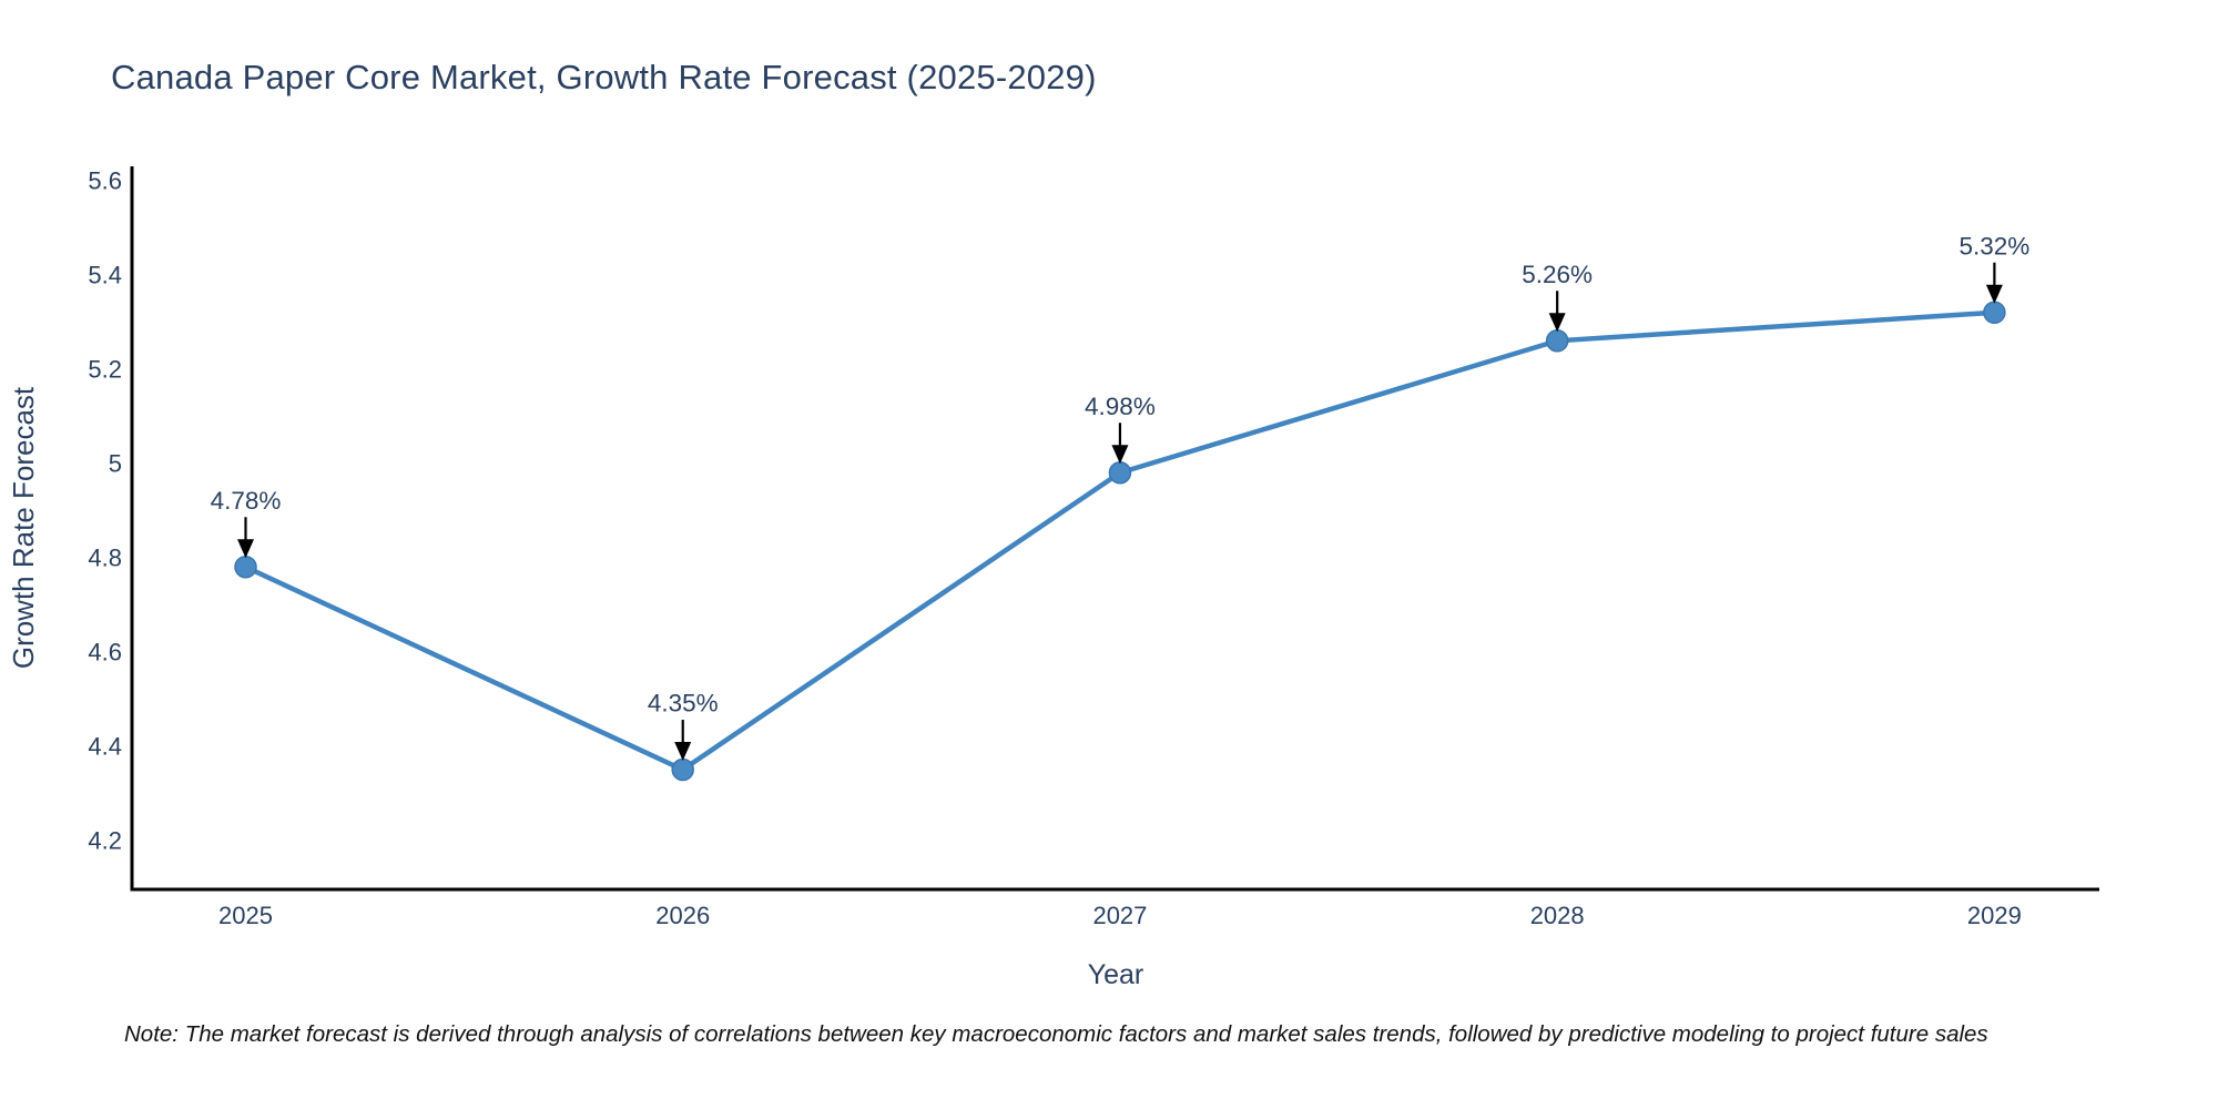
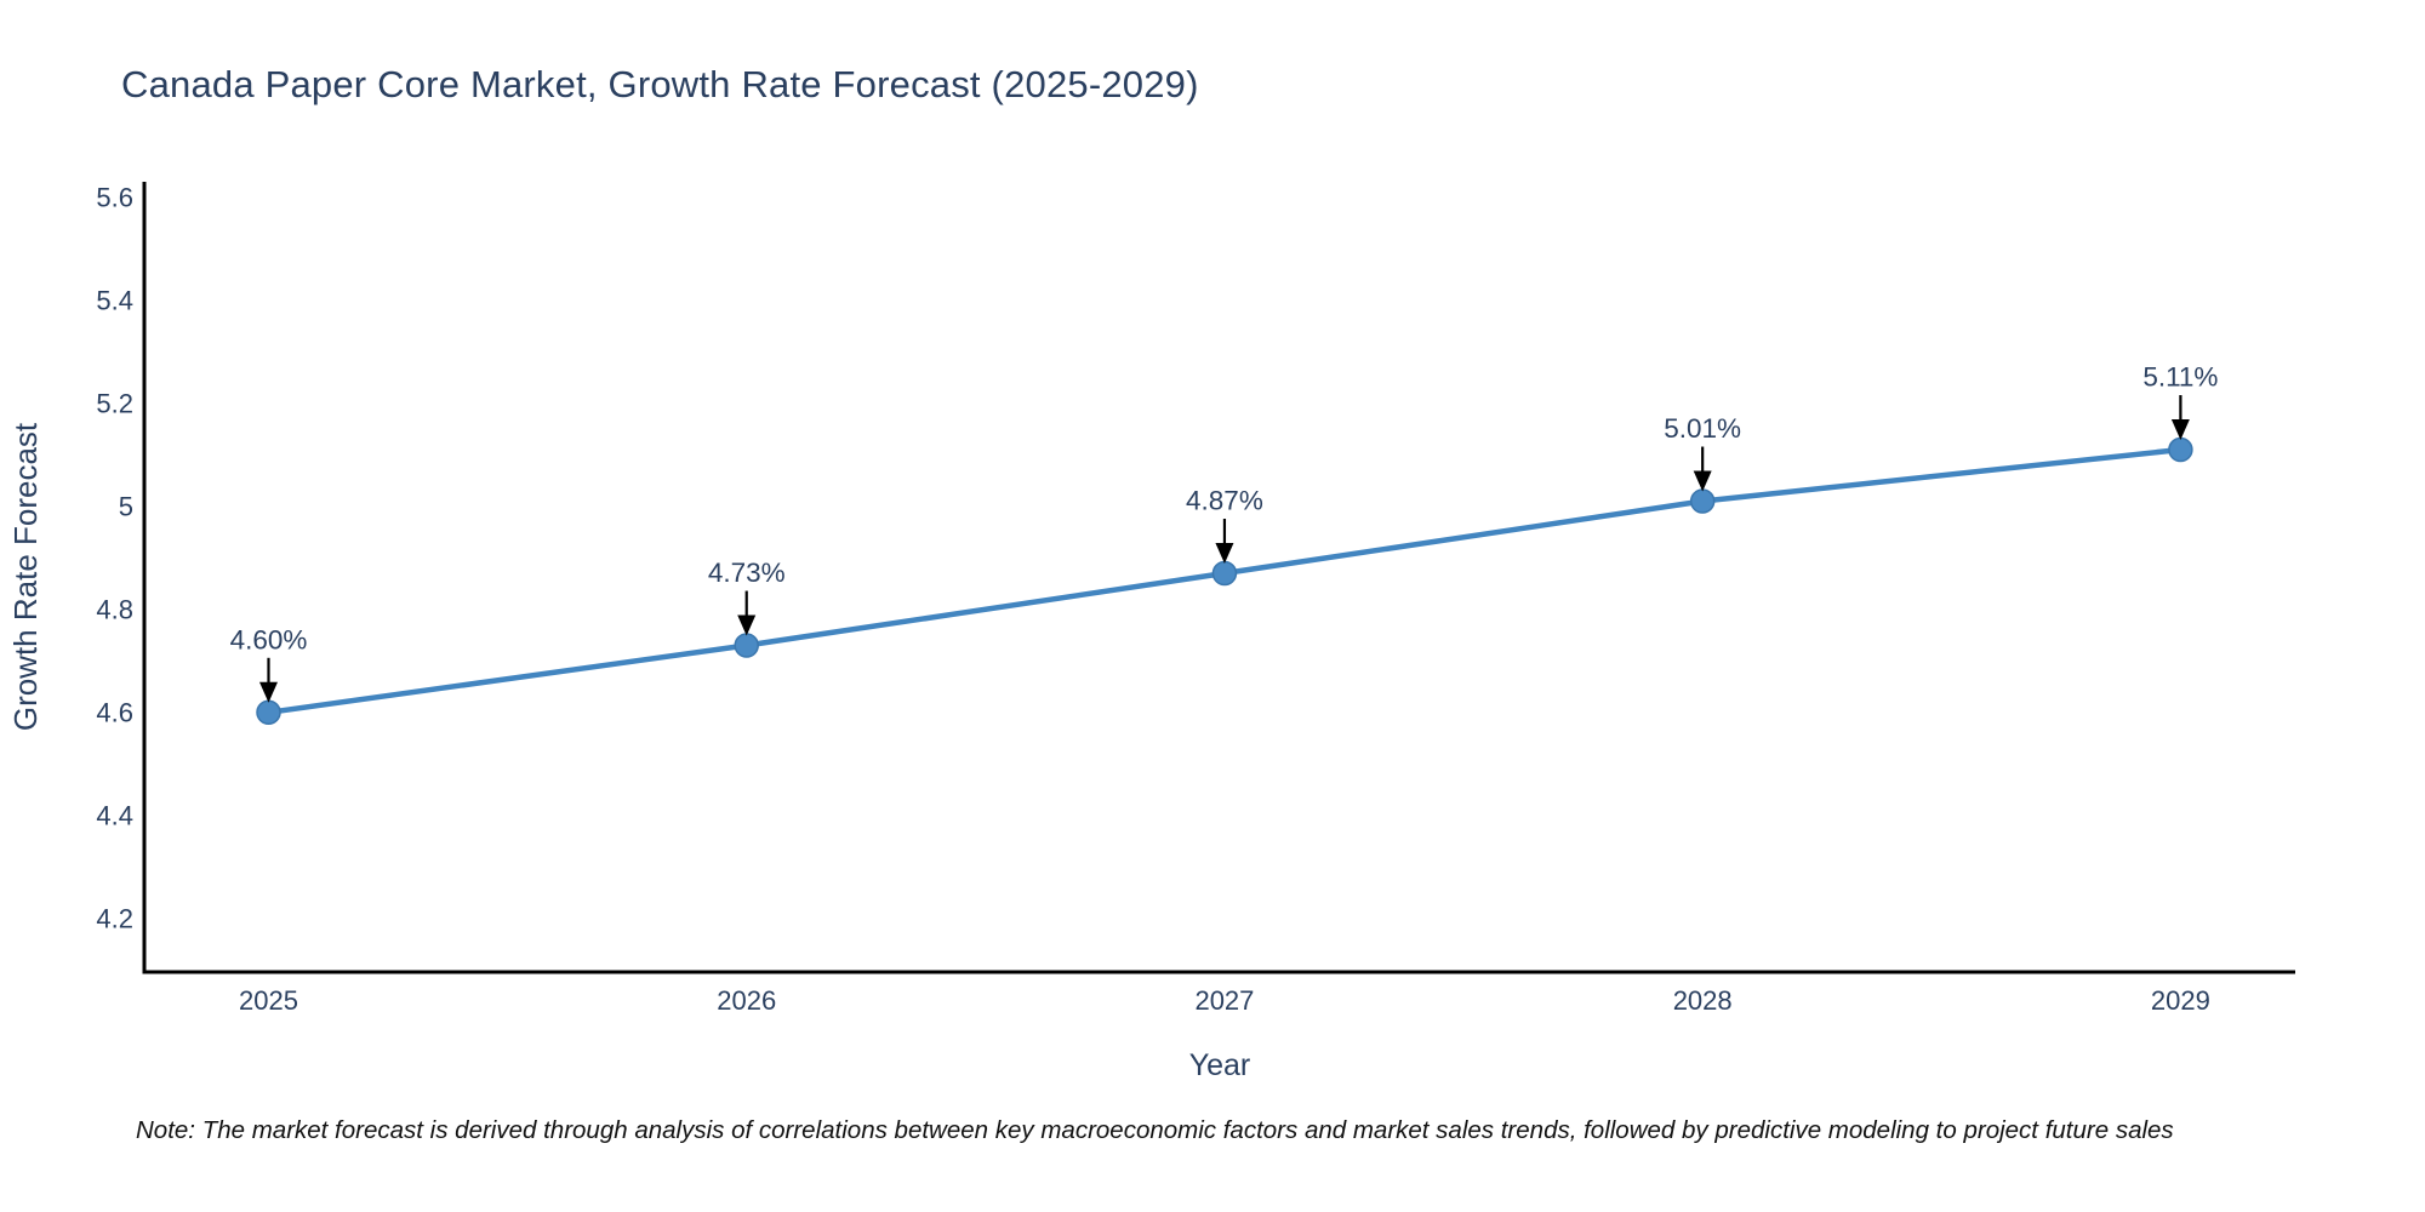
2025: 4.78% -> 4.60%
2026: 4.35% -> 4.73%
2027: 4.98% -> 4.87%
2028: 5.26% -> 5.01%
2029: 5.32% -> 5.11%
